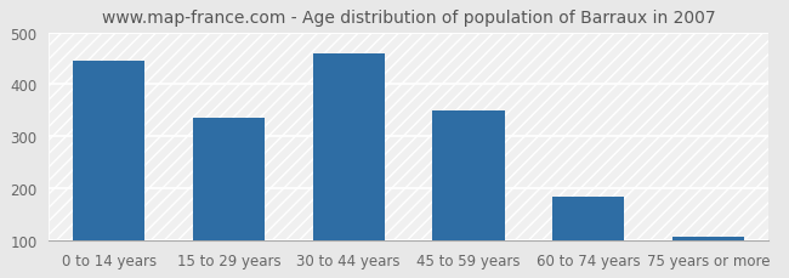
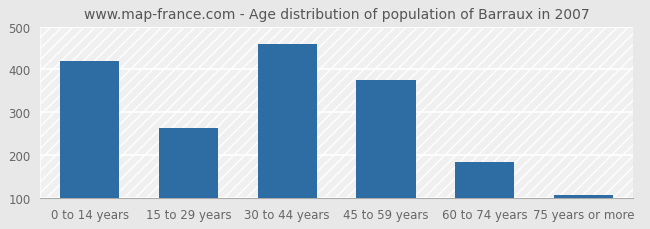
0 to 14 years: 445 -> 420
15 to 29 years: 335 -> 263
45 to 59 years: 350 -> 375
